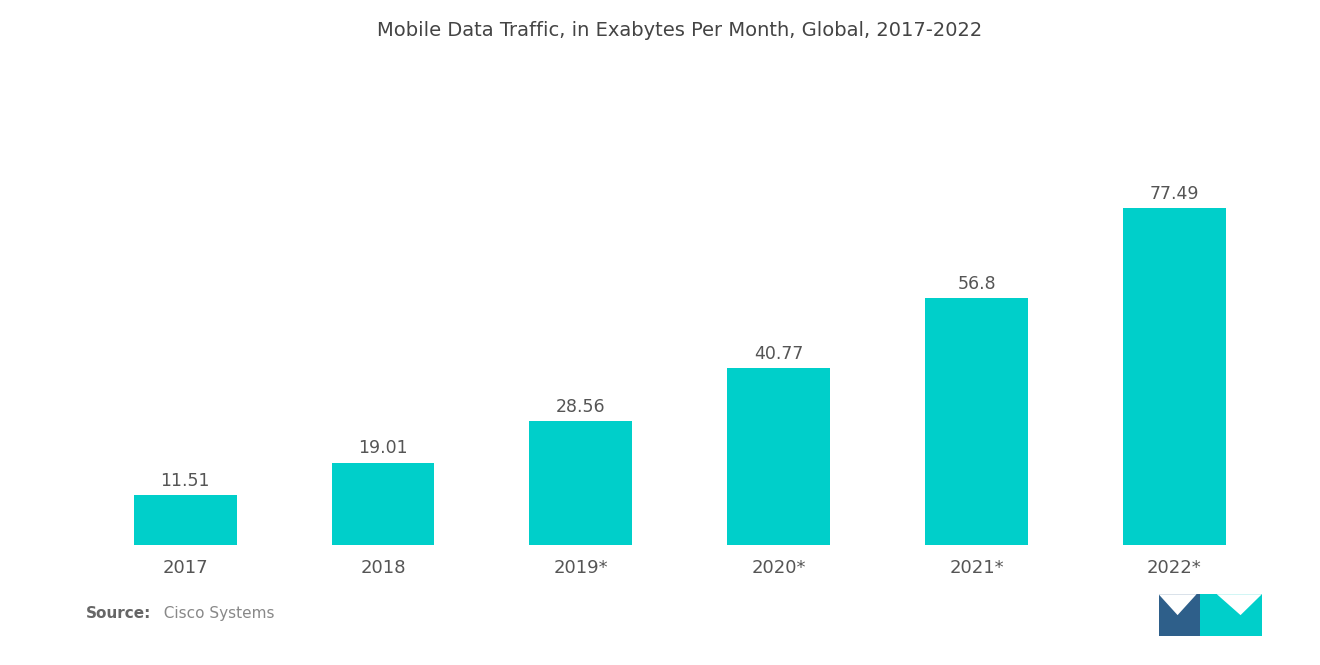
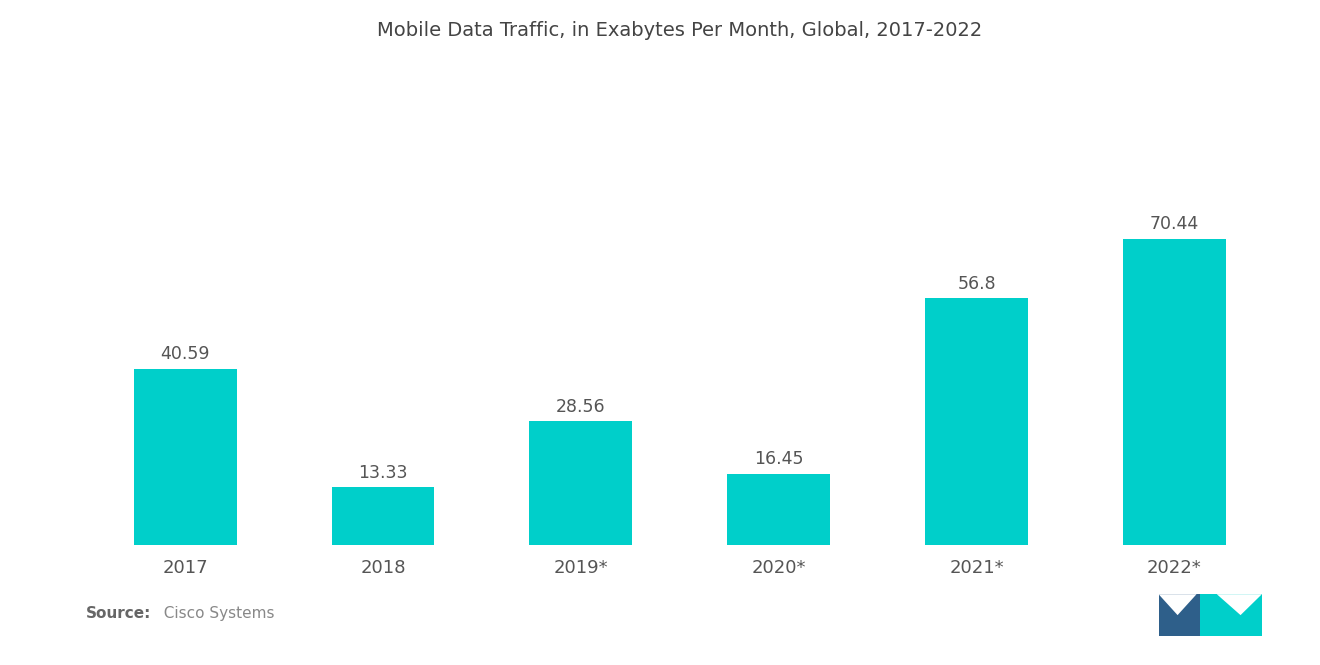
2017: 11.51 -> 40.59
2018: 19.01 -> 13.33
2020*: 40.77 -> 16.45
2022*: 77.49 -> 70.44
